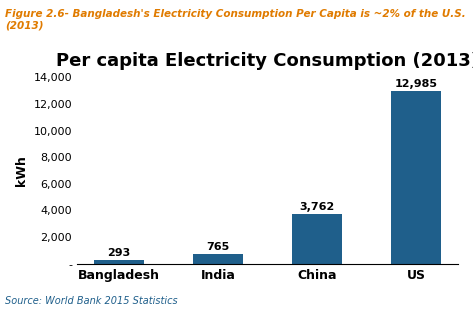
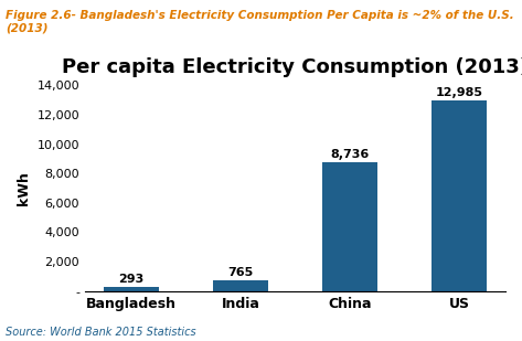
China: 3,762 -> 8,736
